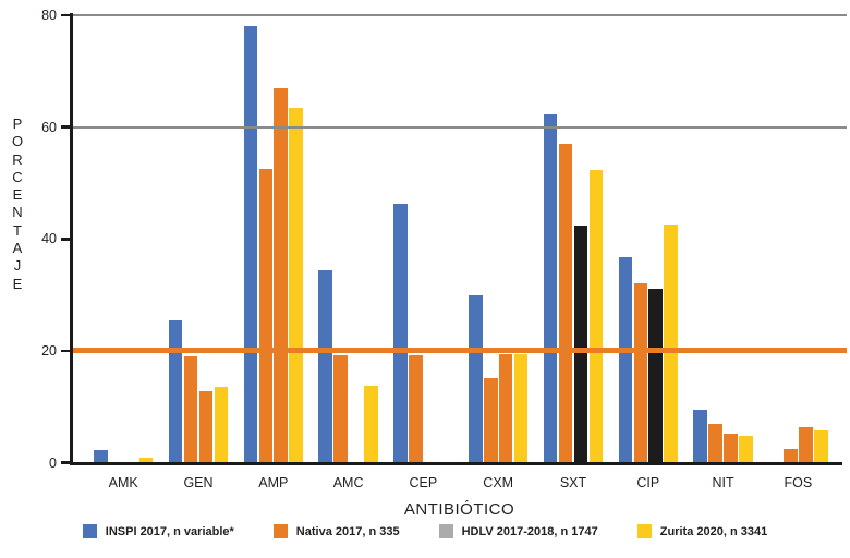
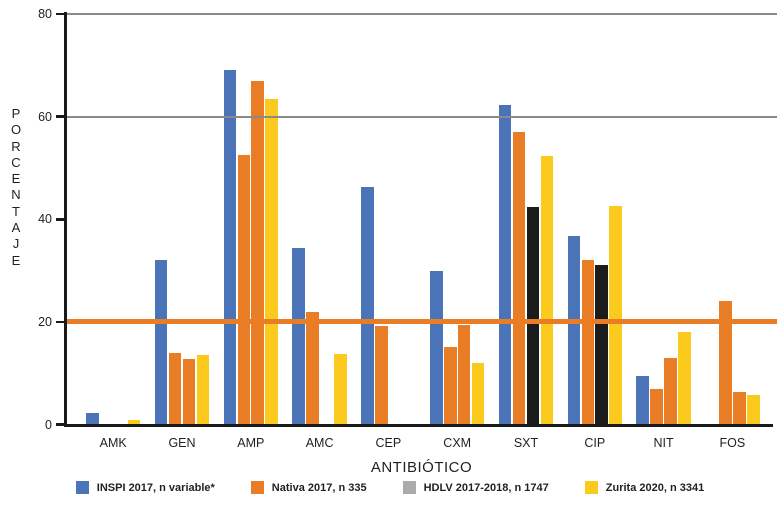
INSPI 2017, n variable*/GEN: 26 -> 32
Nativa 2017, n 335/GEN: 19 -> 14
INSPI 2017, n variable*/AMP: 78 -> 69
Nativa 2017, n 335/AMC: 19 -> 22
Zurita 2020, n 3341/CXM: 19 -> 12
HDLV 2017-2018, n 1747/NIT: 5 -> 13
Zurita 2020, n 3341/NIT: 5 -> 18
Nativa 2017, n 335/FOS: 2 -> 24
